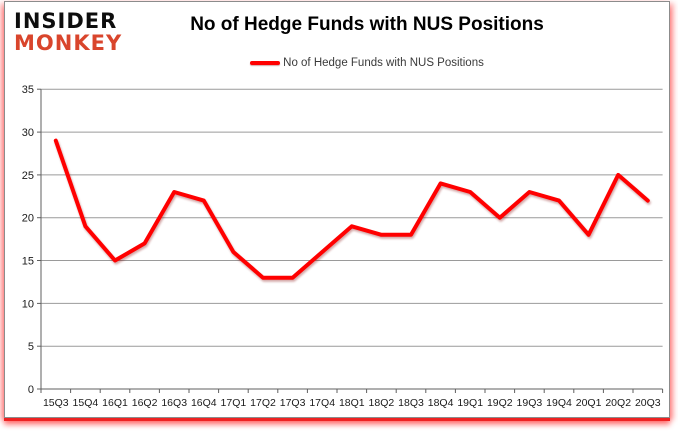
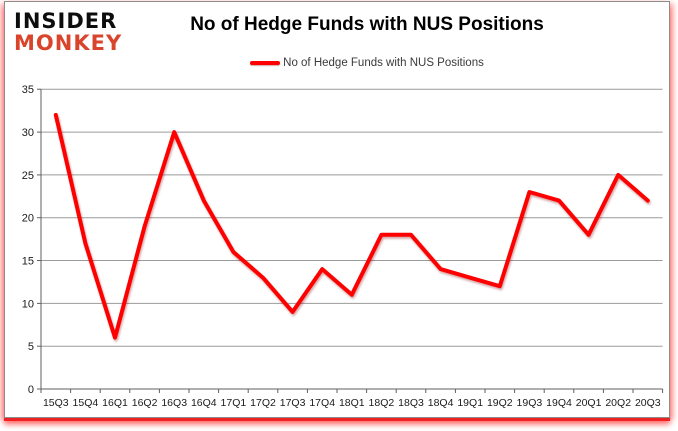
15Q3: 29 -> 32
15Q4: 19 -> 17
16Q1: 15 -> 6
16Q2: 17 -> 19
16Q3: 23 -> 30
17Q3: 13 -> 9
17Q4: 16 -> 14
18Q1: 19 -> 11
18Q4: 24 -> 14
19Q1: 23 -> 13
19Q2: 20 -> 12
